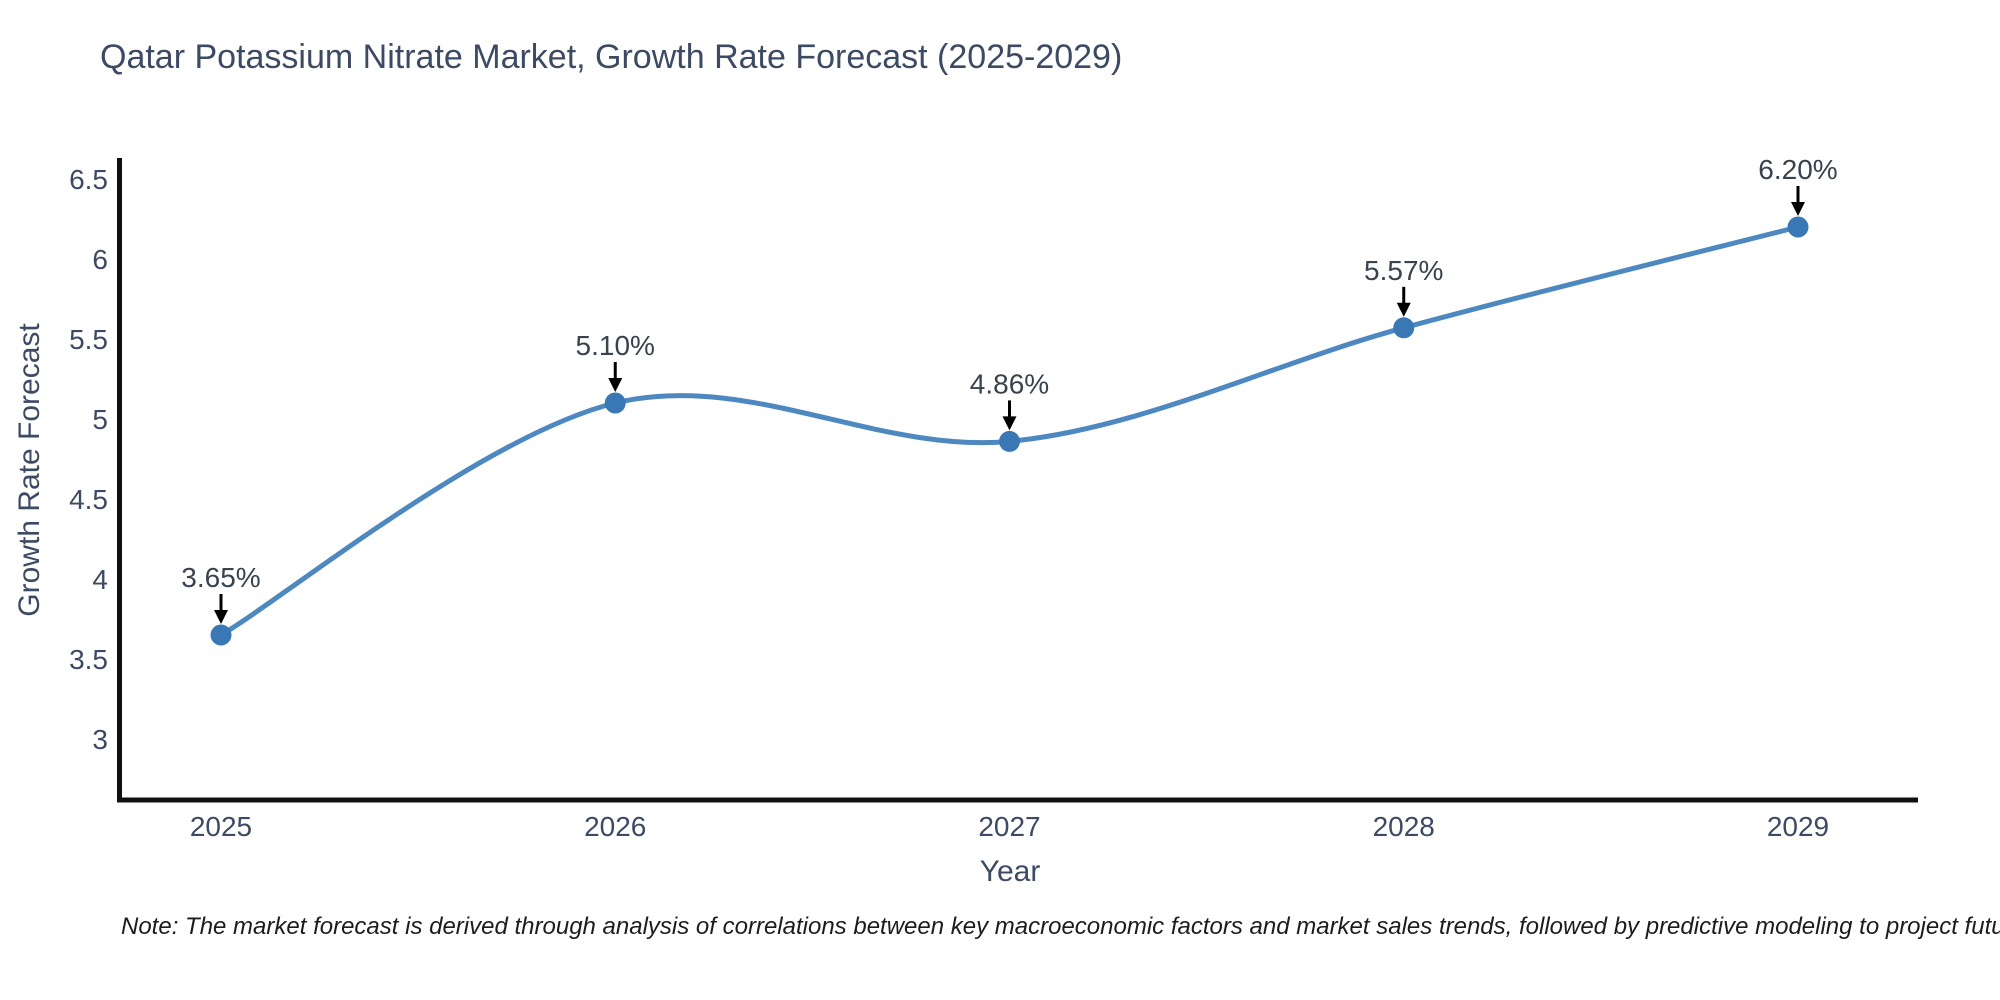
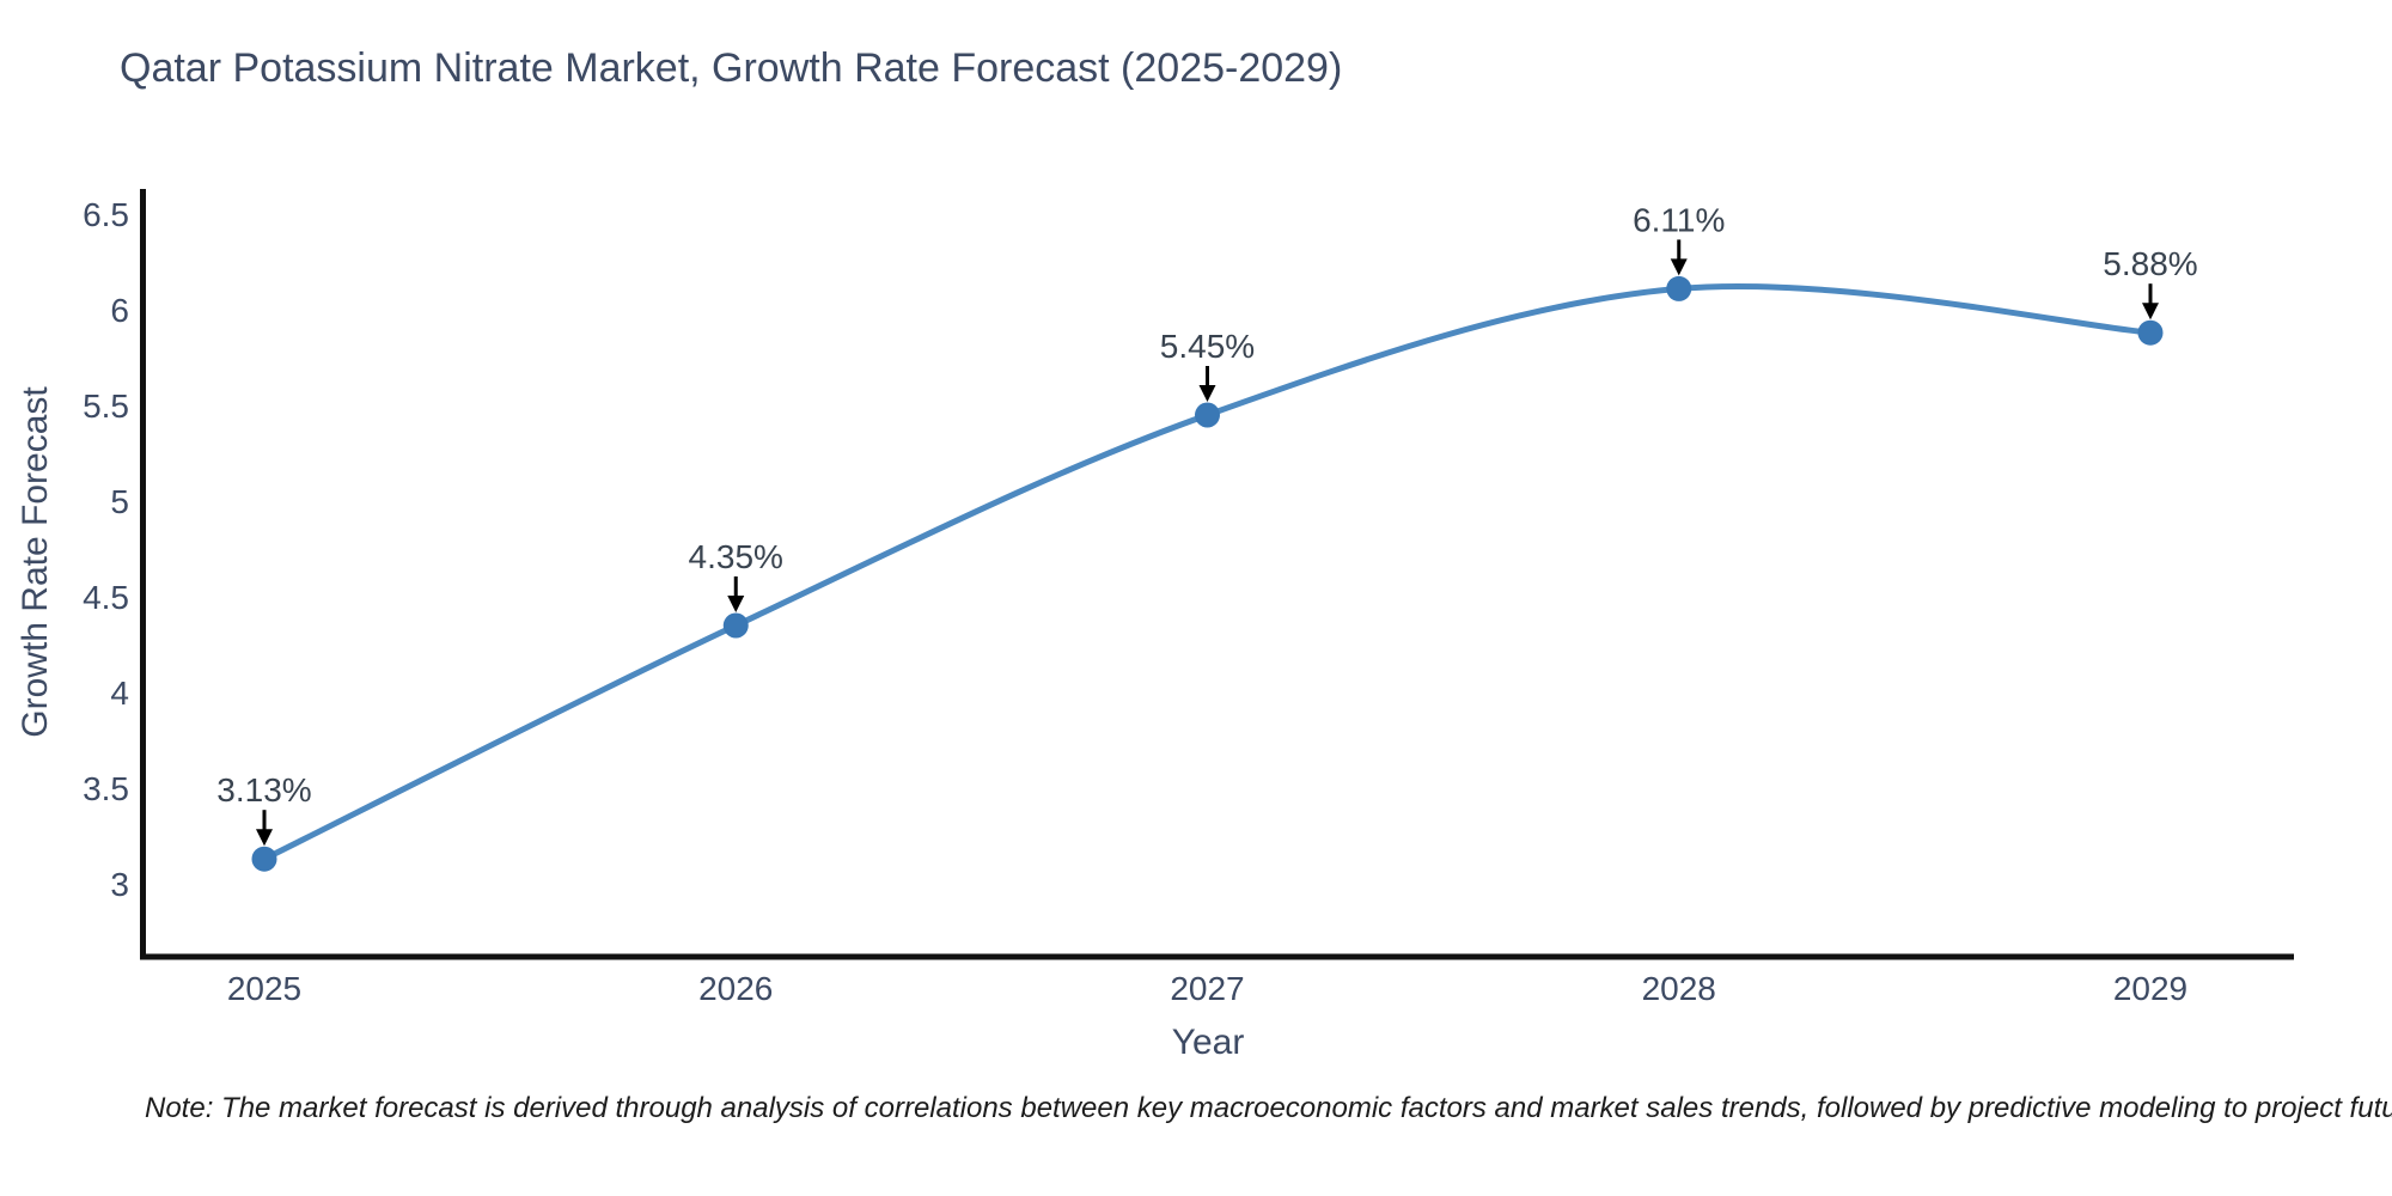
2025: 3.65% -> 3.13%
2026: 5.10% -> 4.35%
2027: 4.86% -> 5.45%
2028: 5.57% -> 6.11%
2029: 6.20% -> 5.88%
